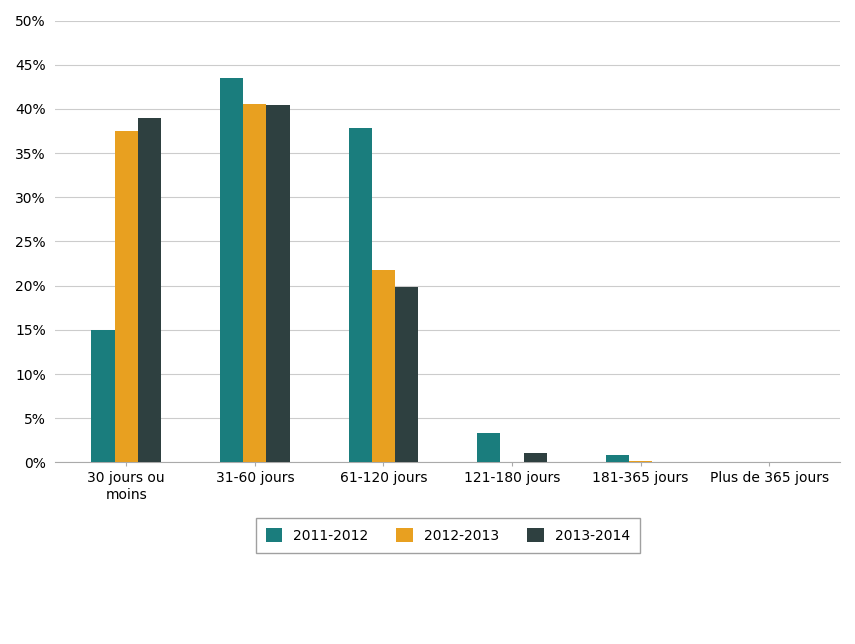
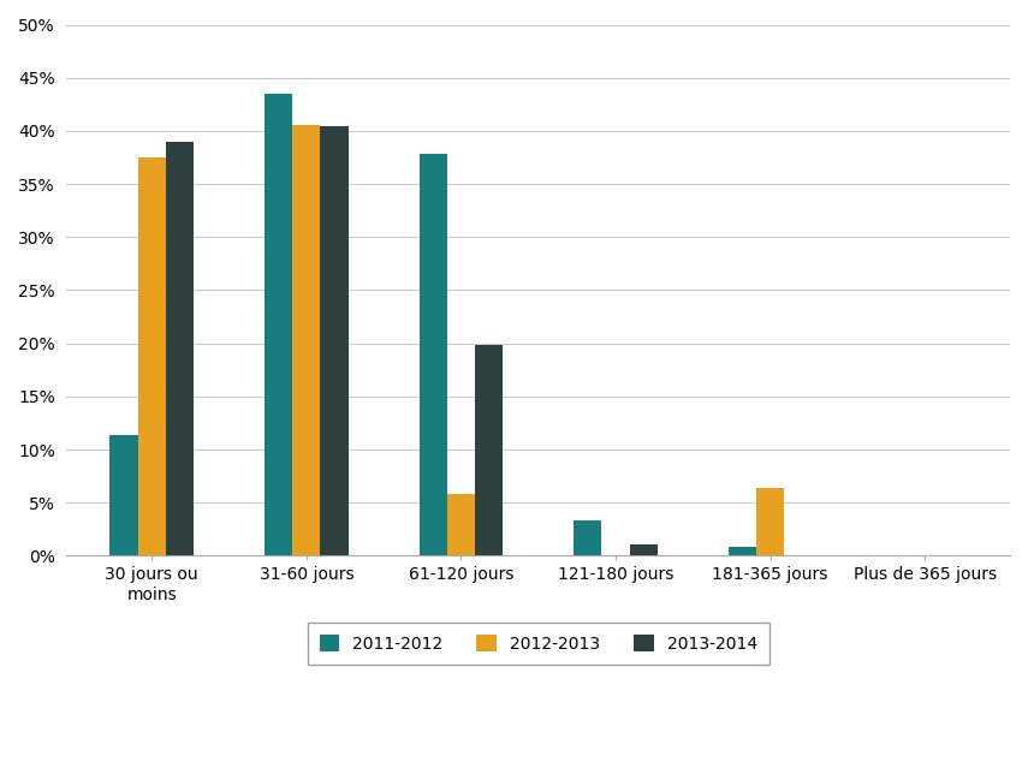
2011-2012/30 jours ou moins: 15.0% -> 11.4%
2012-2013/61-120 jours: 21.8% -> 5.8%
2012-2013/181-365 jours: 0.2% -> 6.4%
